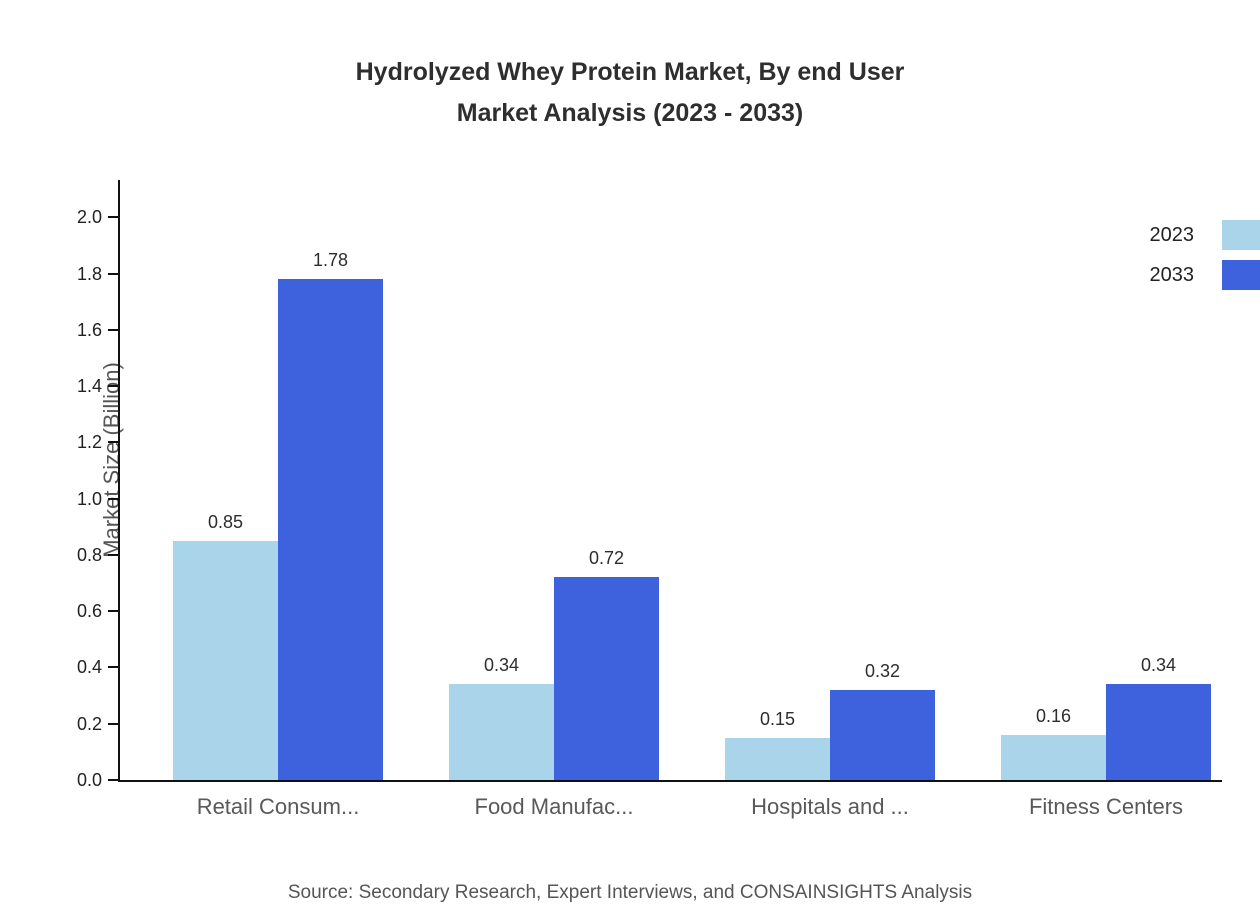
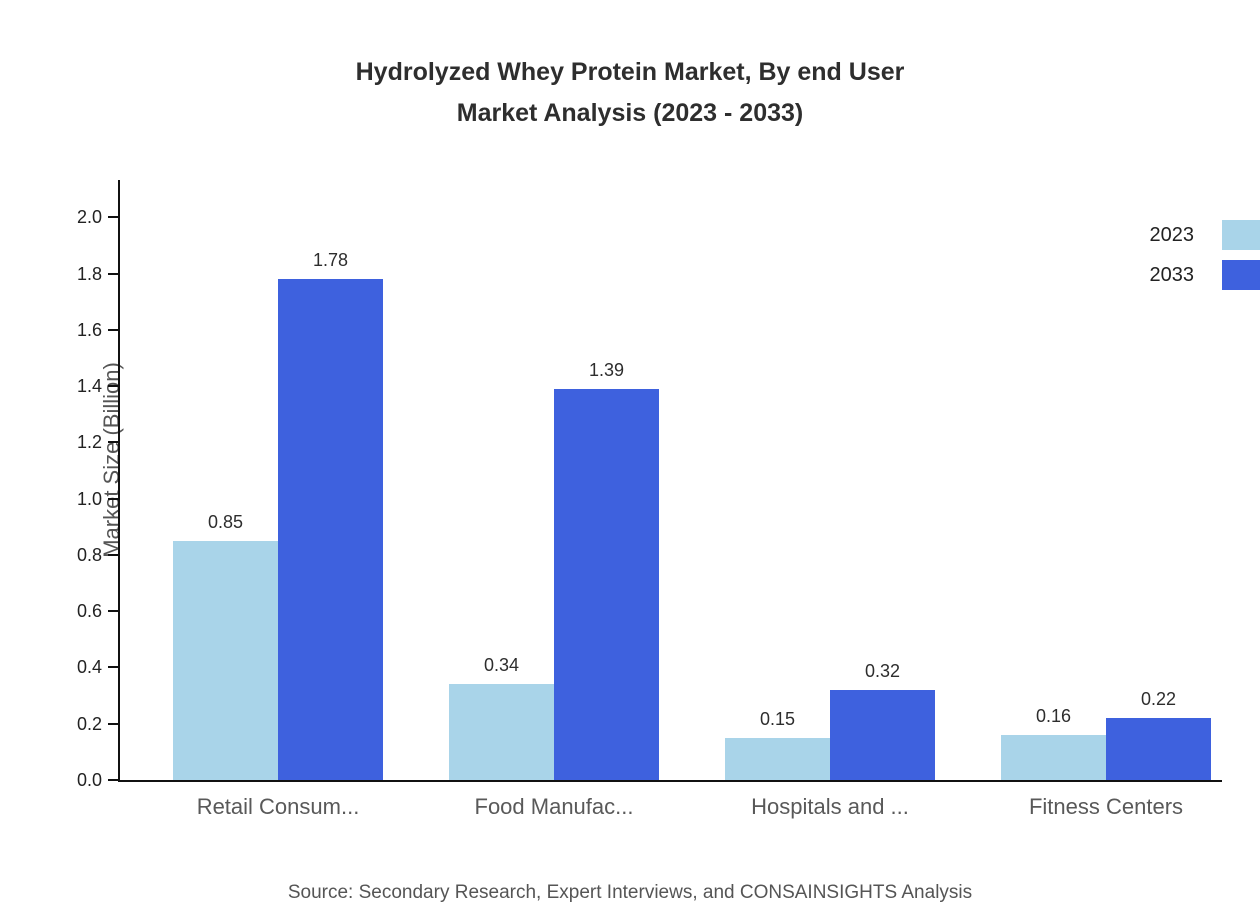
2033/Food Manufac...: 0.72 -> 1.39
2033/Fitness Centers: 0.34 -> 0.22
